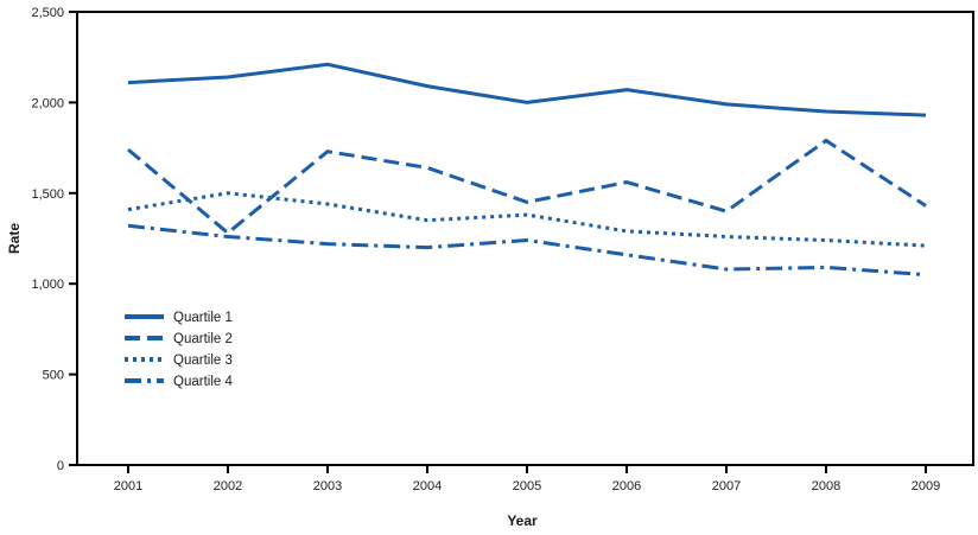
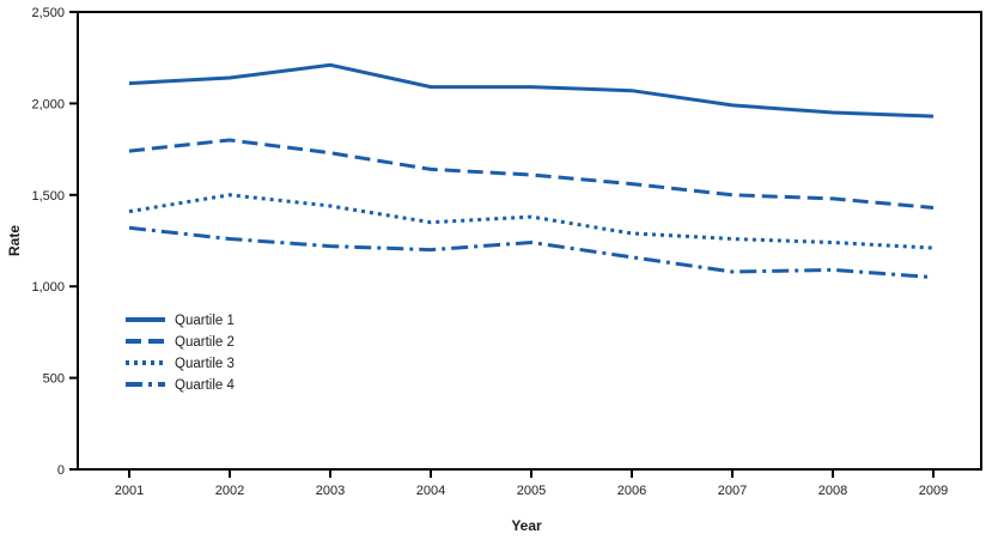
Quartile 2/2002: 1280 -> 1800
Quartile 1/2005: 2000 -> 2090
Quartile 2/2005: 1450 -> 1610
Quartile 2/2007: 1400 -> 1500
Quartile 2/2008: 1790 -> 1480
